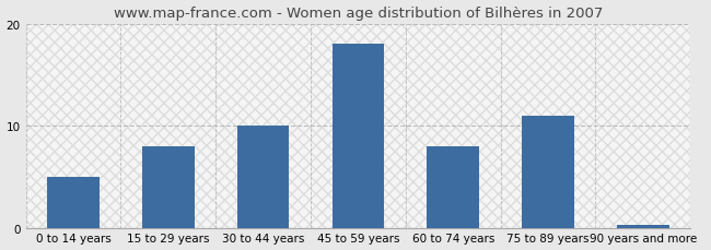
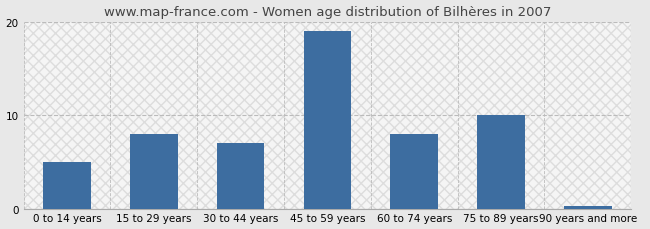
30 to 44 years: 10.0 -> 7.0
45 to 59 years: 18.0 -> 19.0
75 to 89 years: 11.0 -> 10.0
